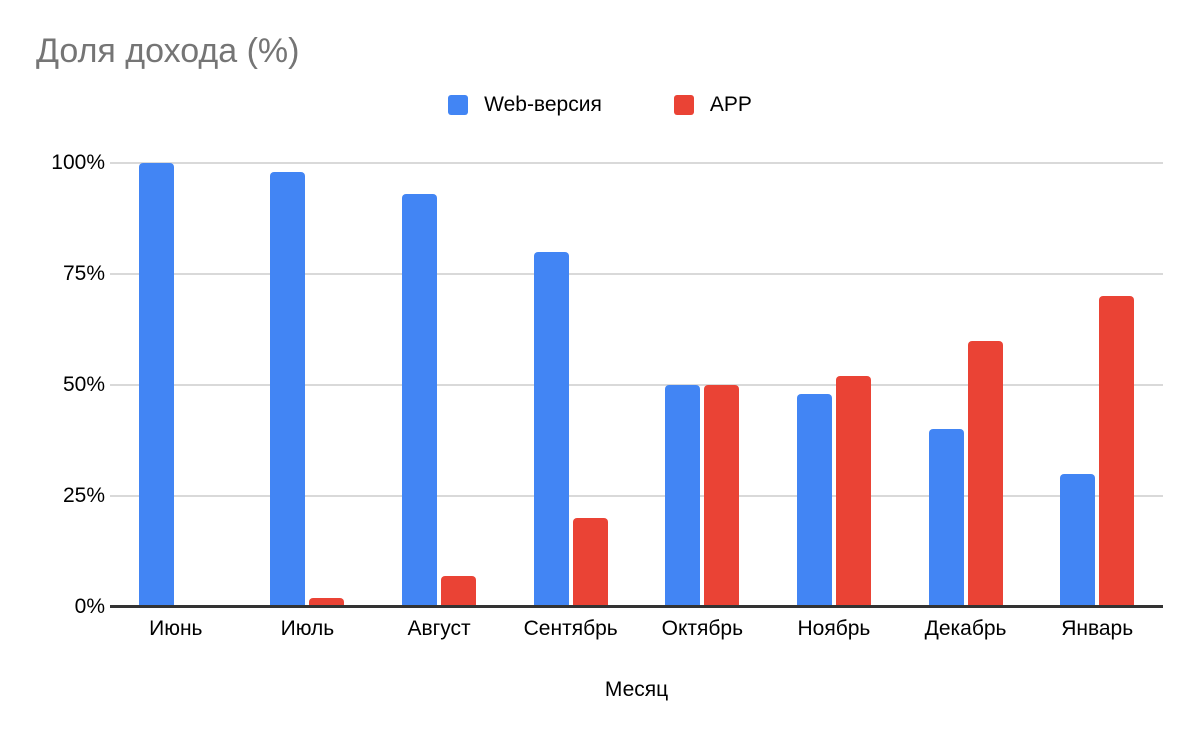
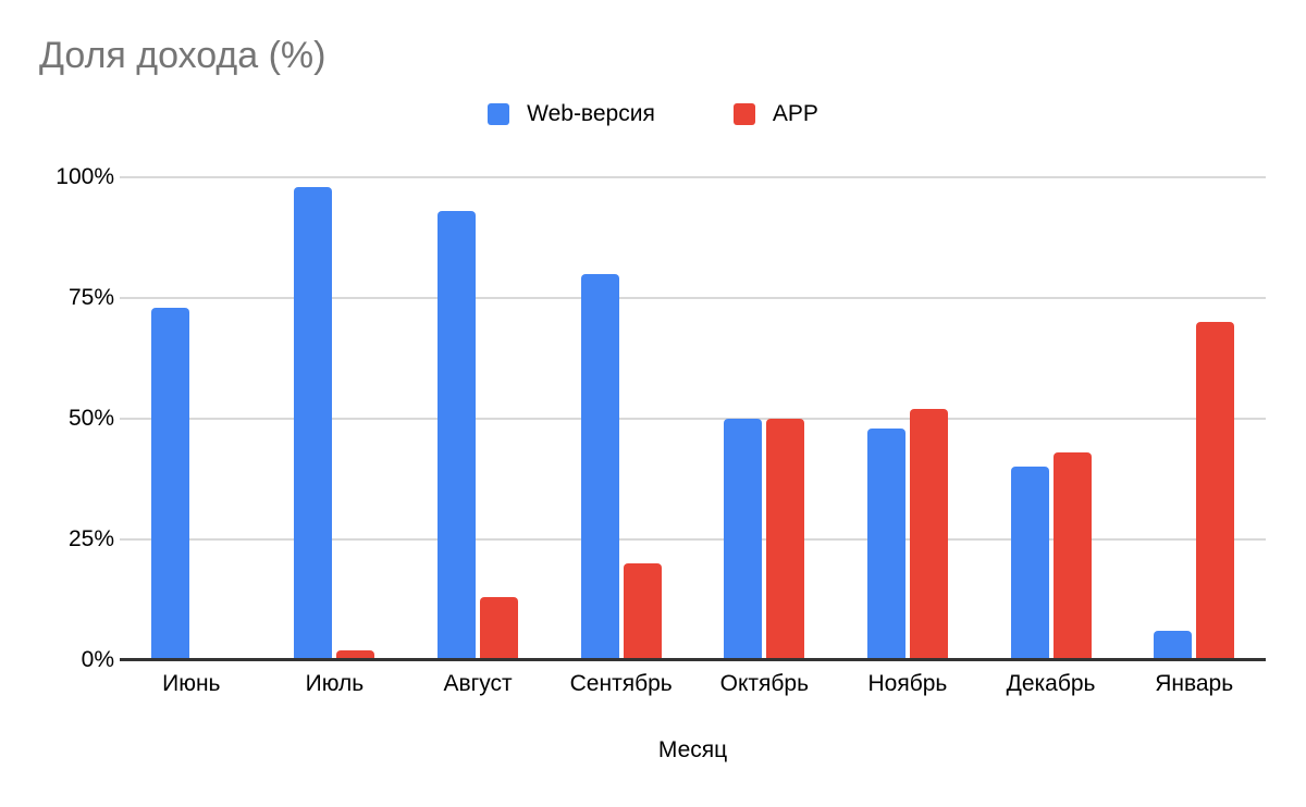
Web-версия/Июнь: 100% -> 73%
APP/Август: 7% -> 13%
APP/Декабрь: 60% -> 43%
Web-версия/Январь: 30% -> 6%
